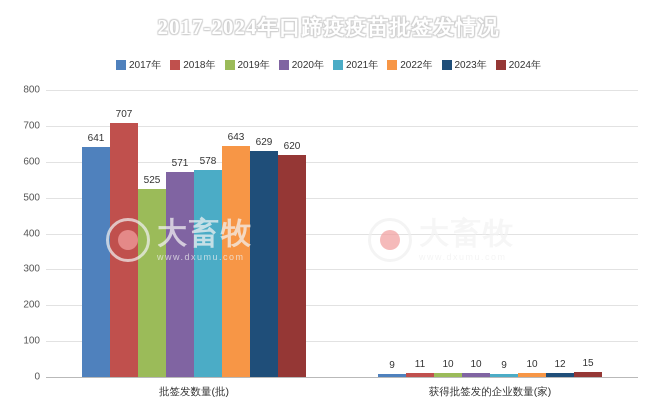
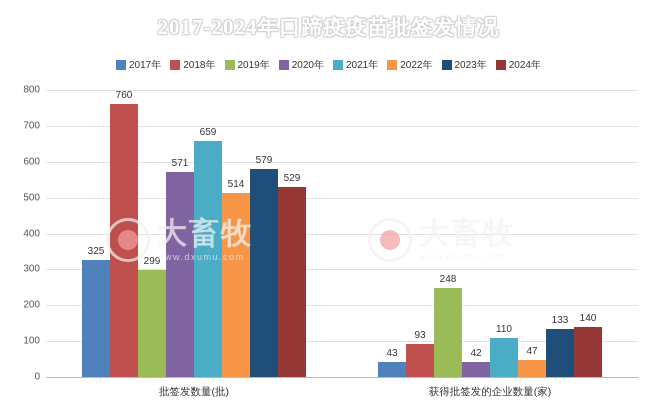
2017年/批签发数量(批): 641 -> 325
2018年/批签发数量(批): 707 -> 760
2019年/批签发数量(批): 525 -> 299
2021年/批签发数量(批): 578 -> 659
2022年/批签发数量(批): 643 -> 514
2023年/批签发数量(批): 629 -> 579
2024年/批签发数量(批): 620 -> 529
2017年/获得批签发的企业数量(家): 9 -> 43
2018年/获得批签发的企业数量(家): 11 -> 93
2019年/获得批签发的企业数量(家): 10 -> 248
2020年/获得批签发的企业数量(家): 10 -> 42
2021年/获得批签发的企业数量(家): 9 -> 110
2022年/获得批签发的企业数量(家): 10 -> 47
2023年/获得批签发的企业数量(家): 12 -> 133
2024年/获得批签发的企业数量(家): 15 -> 140
